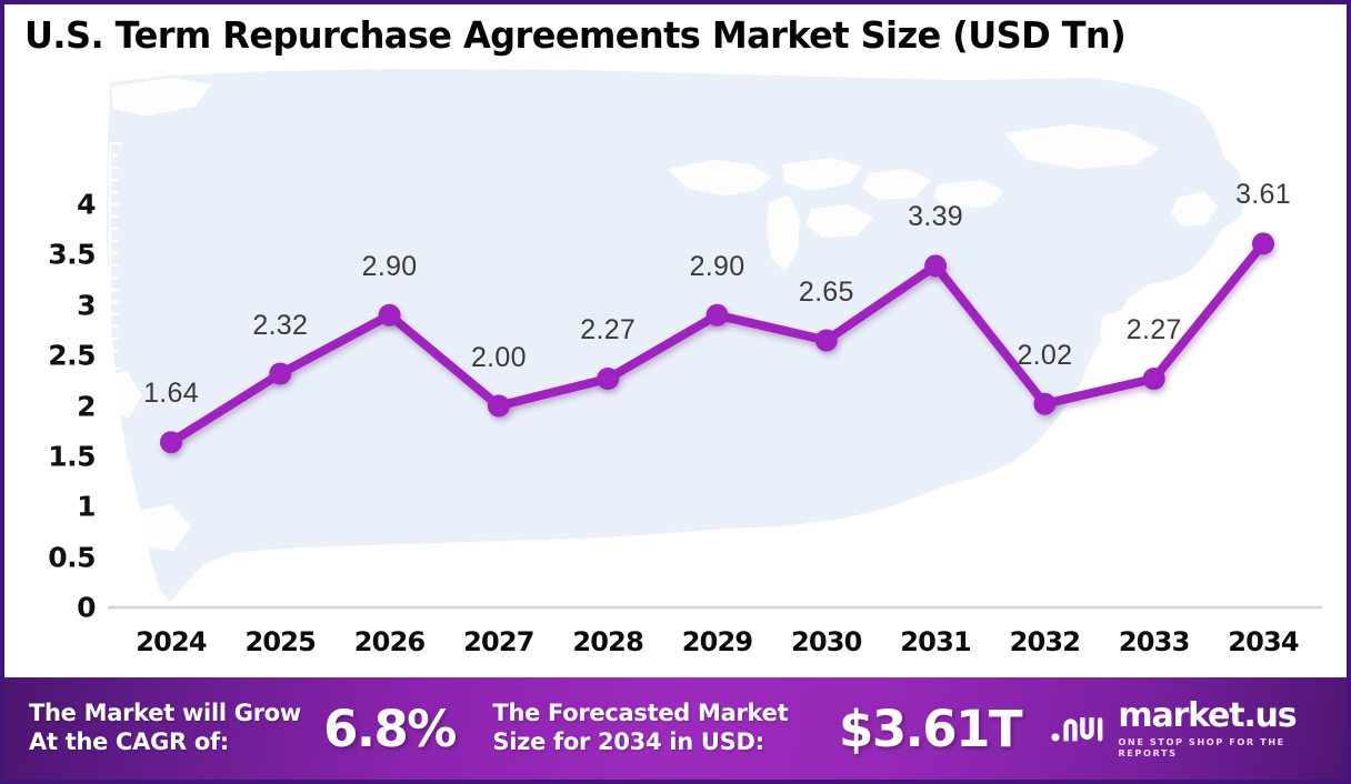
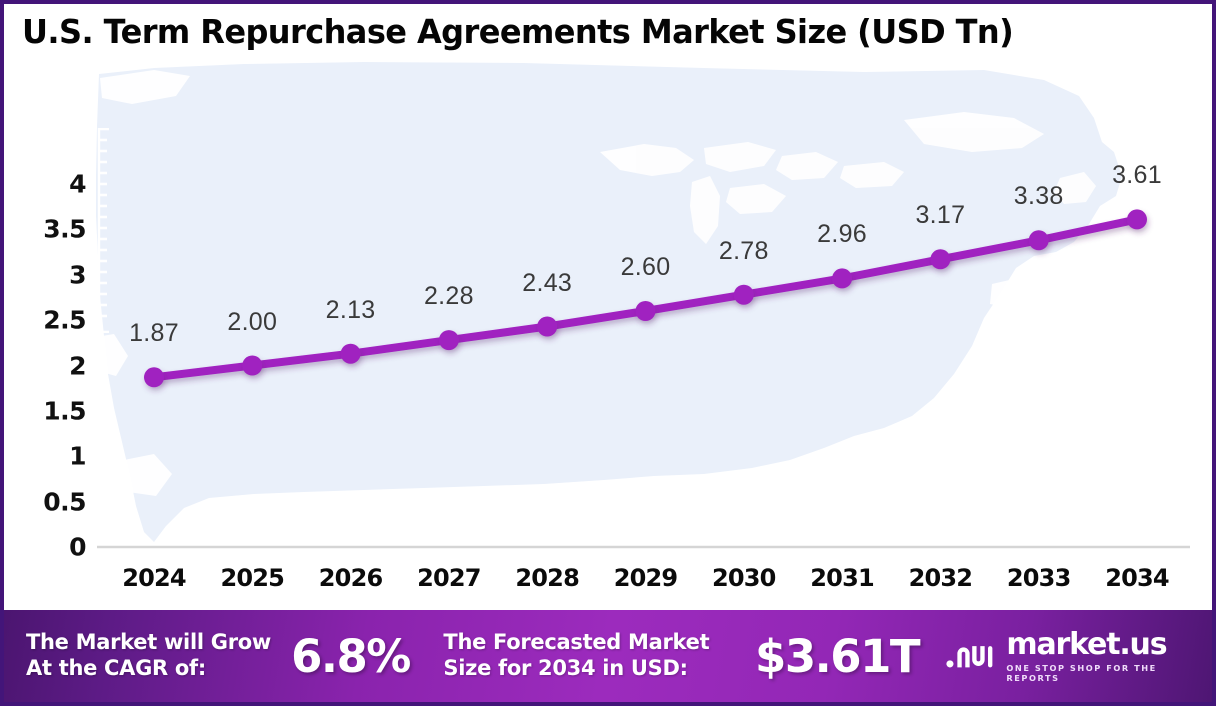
2024: 1.64 -> 1.87
2025: 2.32 -> 2.00
2026: 2.90 -> 2.13
2027: 2.00 -> 2.28
2028: 2.27 -> 2.43
2029: 2.90 -> 2.60
2030: 2.65 -> 2.78
2031: 3.39 -> 2.96
2032: 2.02 -> 3.17
2033: 2.27 -> 3.38
